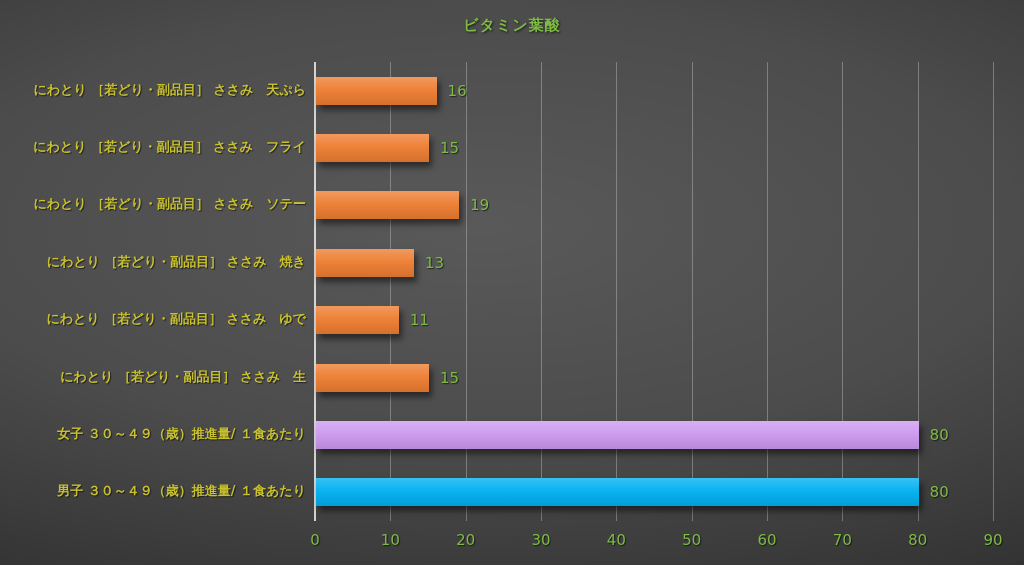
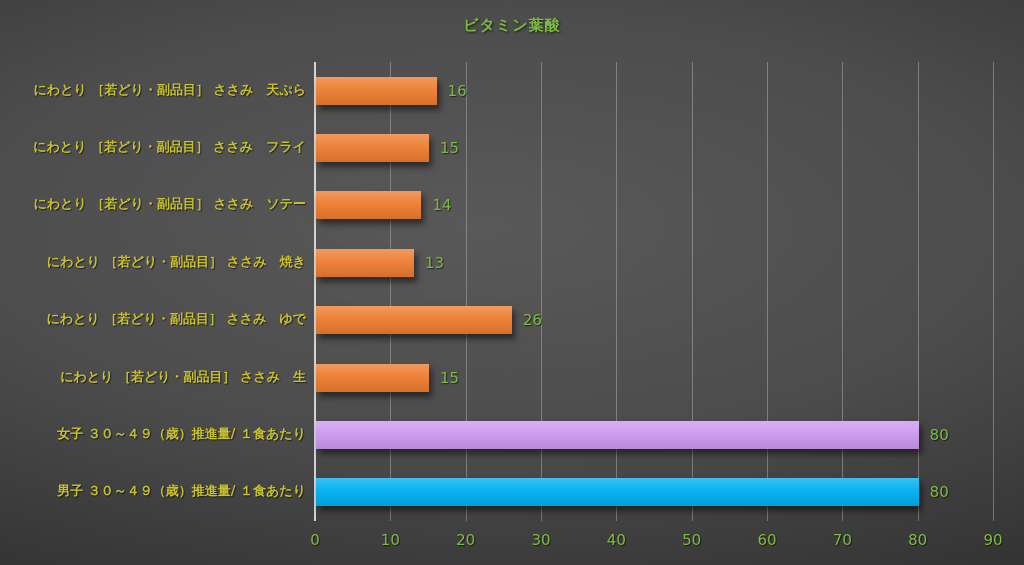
にわとり ［若どり・副品目］ ささみ ソテー: 19 -> 14
にわとり ［若どり・副品目］ ささみ ゆで: 11 -> 26
